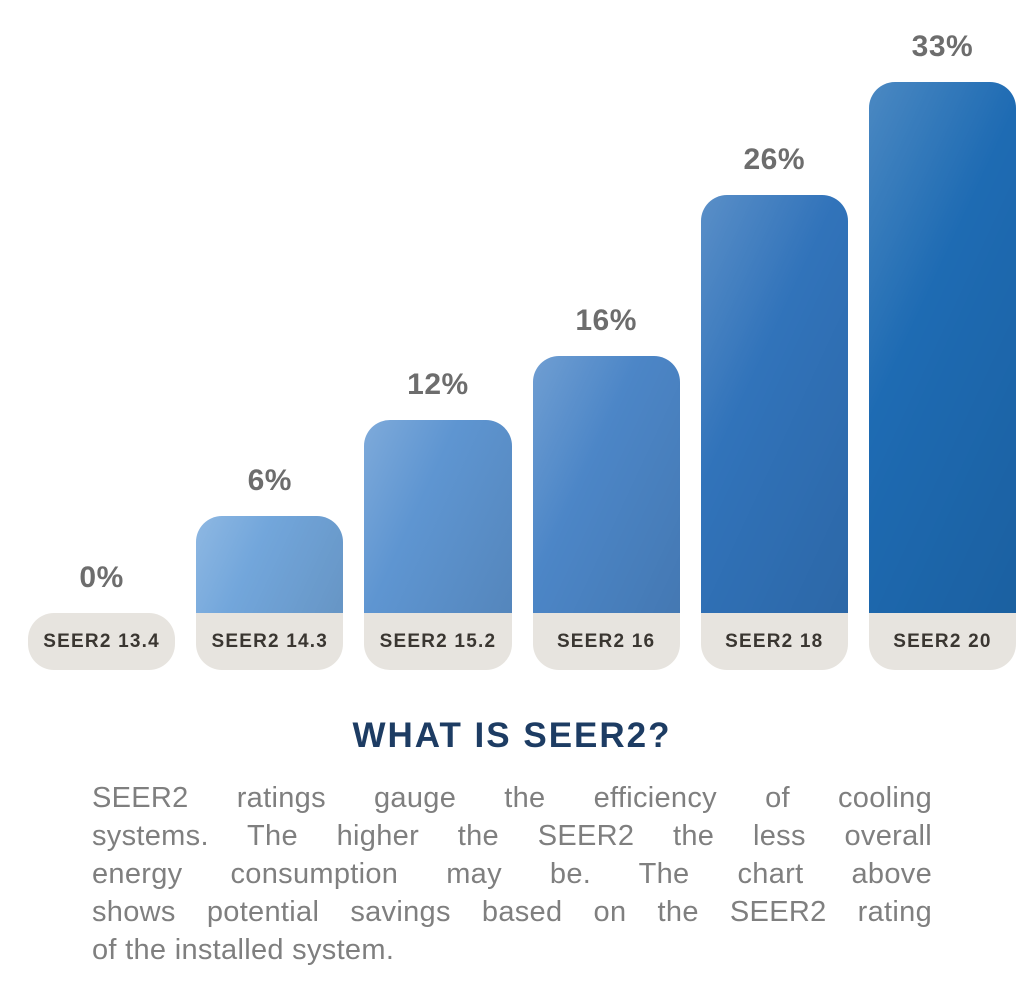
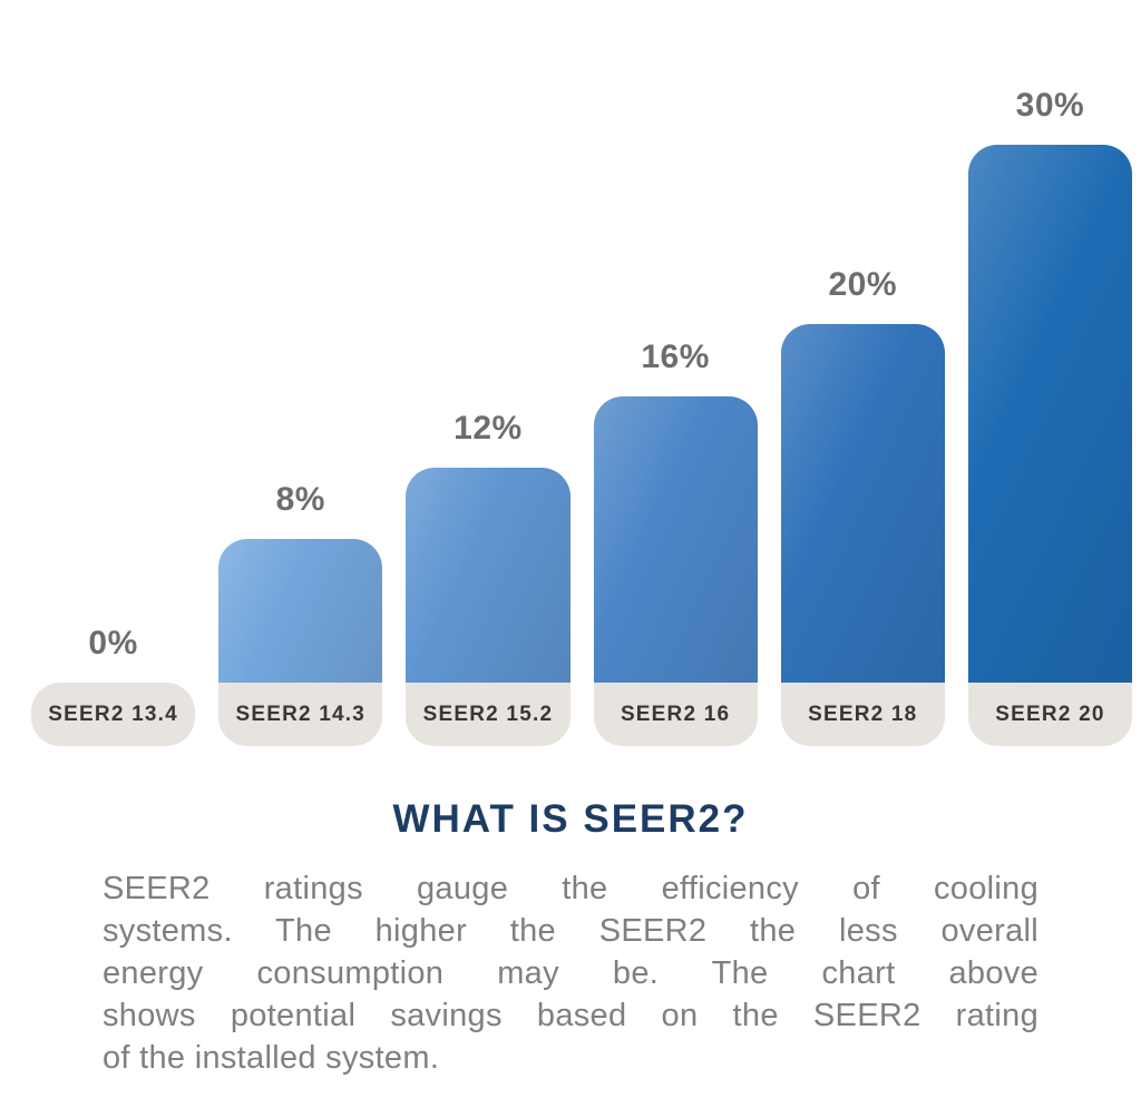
SEER2 14.3: 6% -> 8%
SEER2 18: 26% -> 20%
SEER2 20: 33% -> 30%
